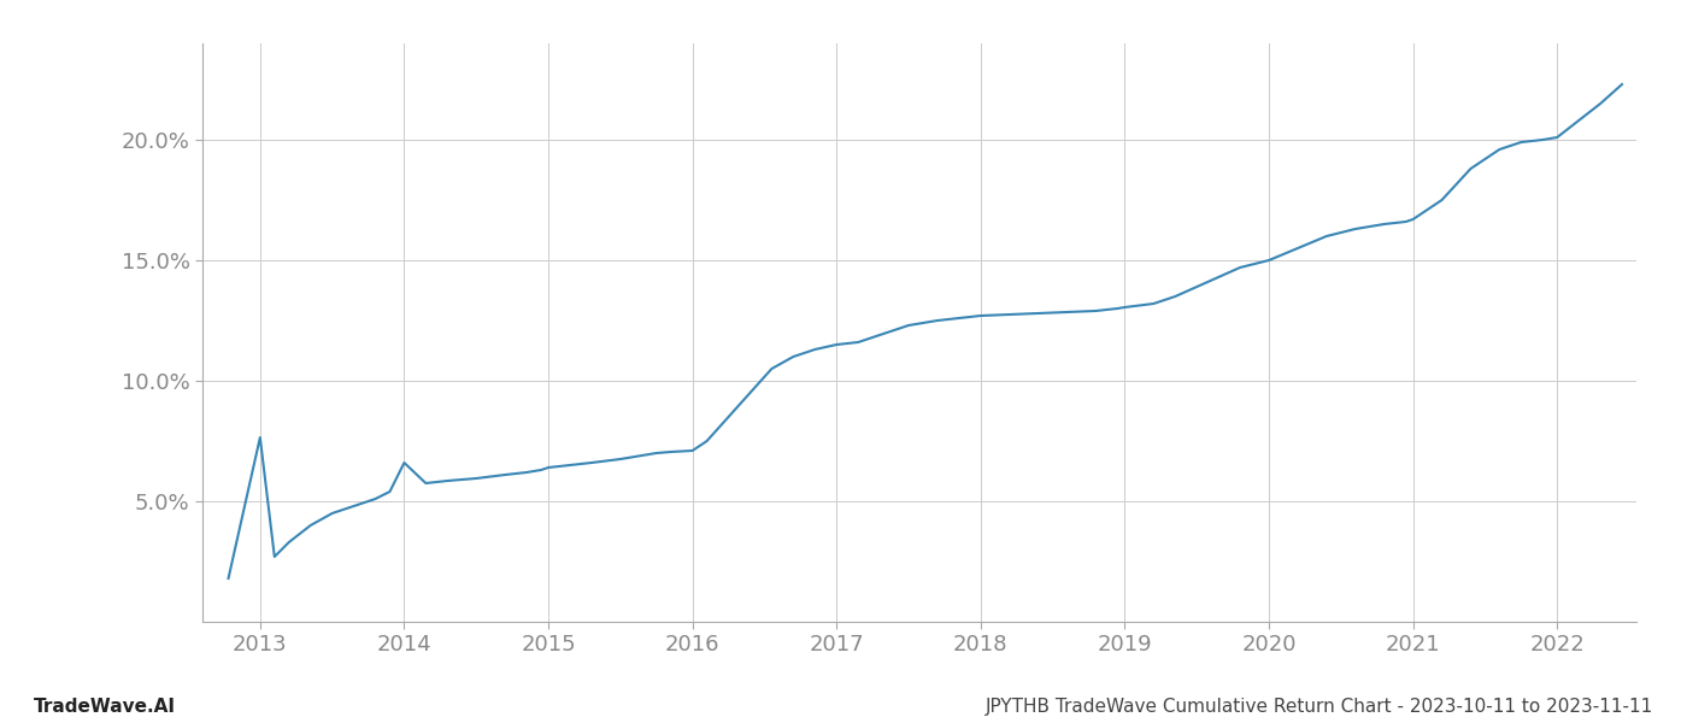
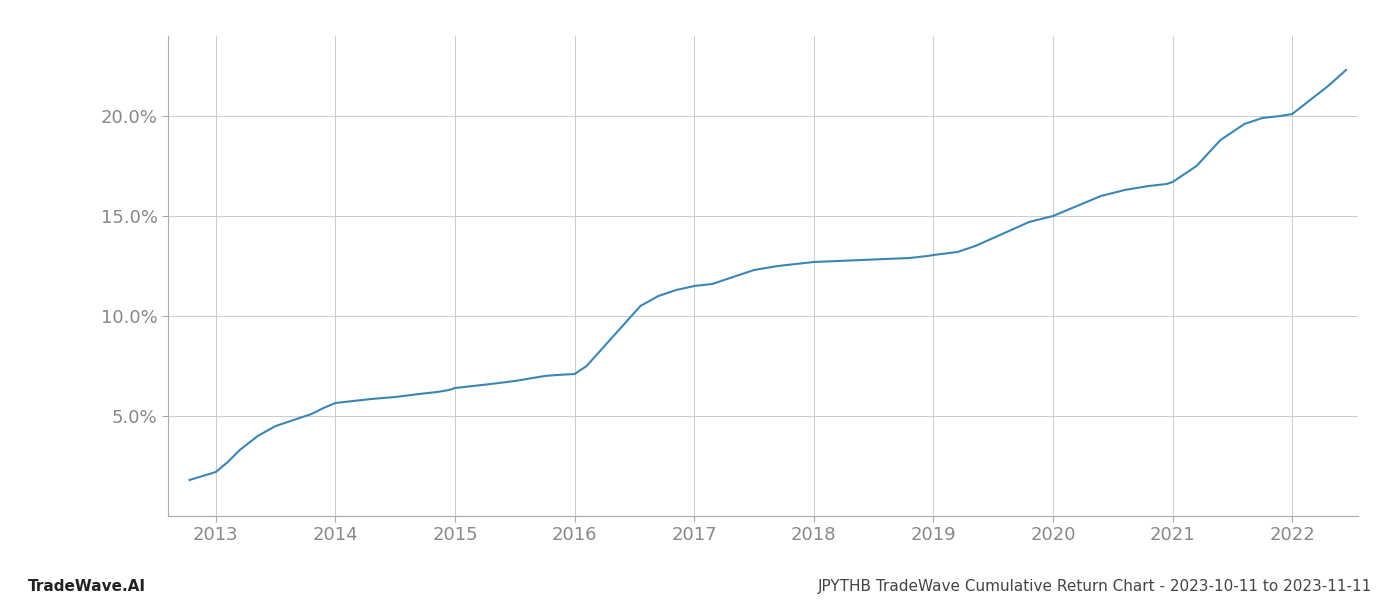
2013: 7.65% -> 2.20%
2014: 6.60% -> 5.65%
